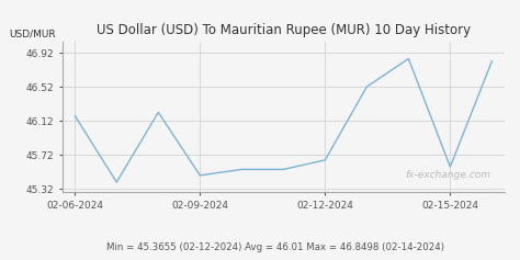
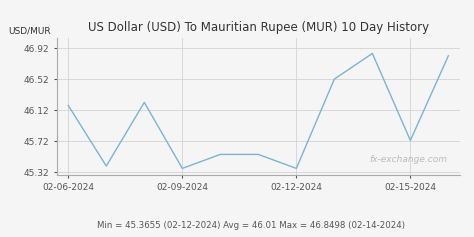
02-09-2024: 45.48 -> 45.37
02-12-2024: 45.66 -> 45.37
02-15-2024: 45.58 -> 45.73
